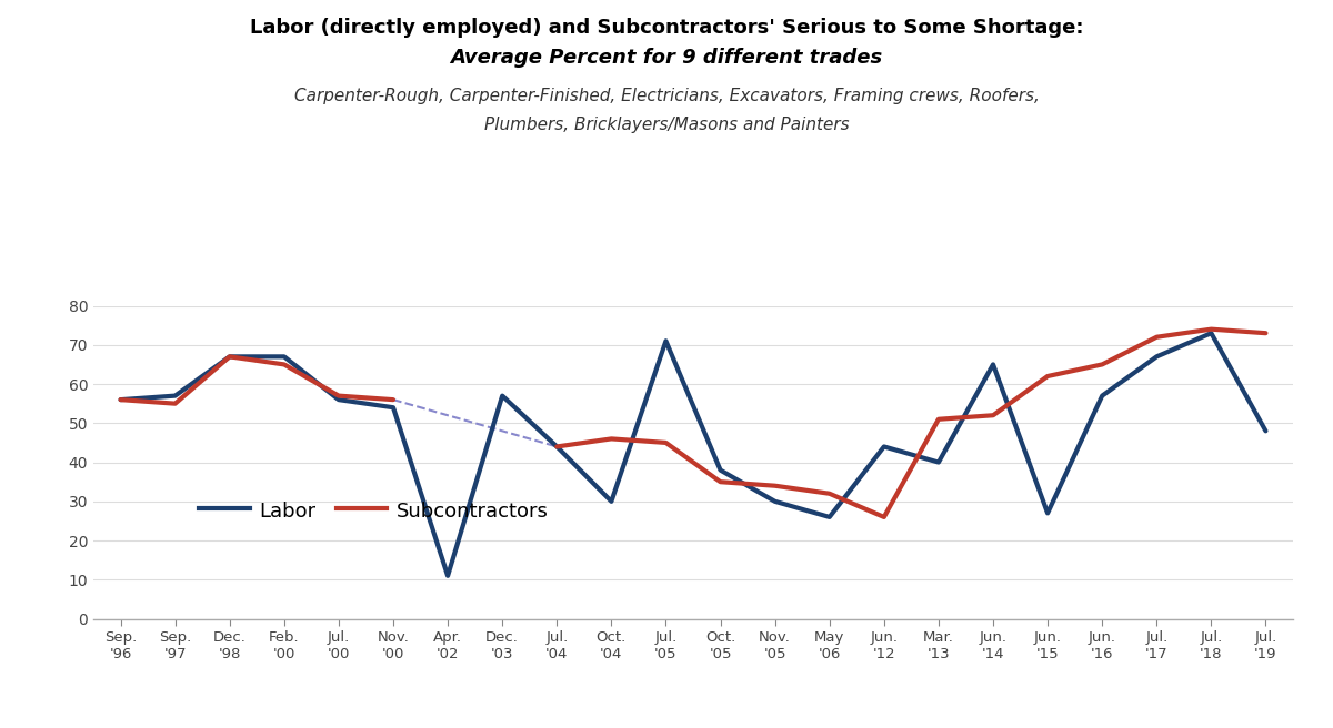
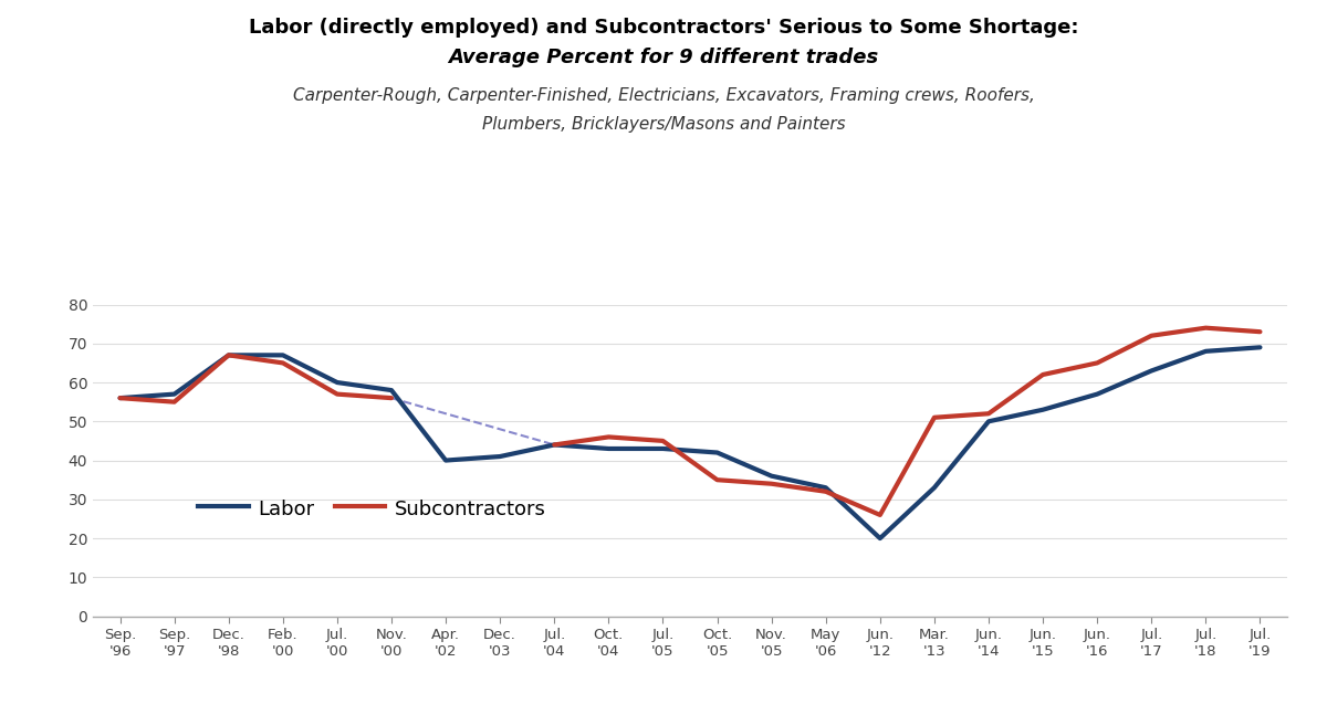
Labor/Jul. '00: 56 -> 60
Labor/Nov. '00: 54 -> 58
Labor/Apr. '02: 11 -> 40
Labor/Dec. '03: 57 -> 41
Labor/Oct. '04: 30 -> 43
Labor/Jul. '05: 71 -> 43
Labor/Oct. '05: 38 -> 42
Labor/Nov. '05: 30 -> 36
Labor/May '06: 26 -> 33
Labor/Jun. '12: 44 -> 20
Labor/Mar. '13: 40 -> 33
Labor/Jun. '14: 65 -> 50
Labor/Jun. '15: 27 -> 53
Labor/Jul. '17: 67 -> 63
Labor/Jul. '18: 73 -> 68
Labor/Jul. '19: 48 -> 69
